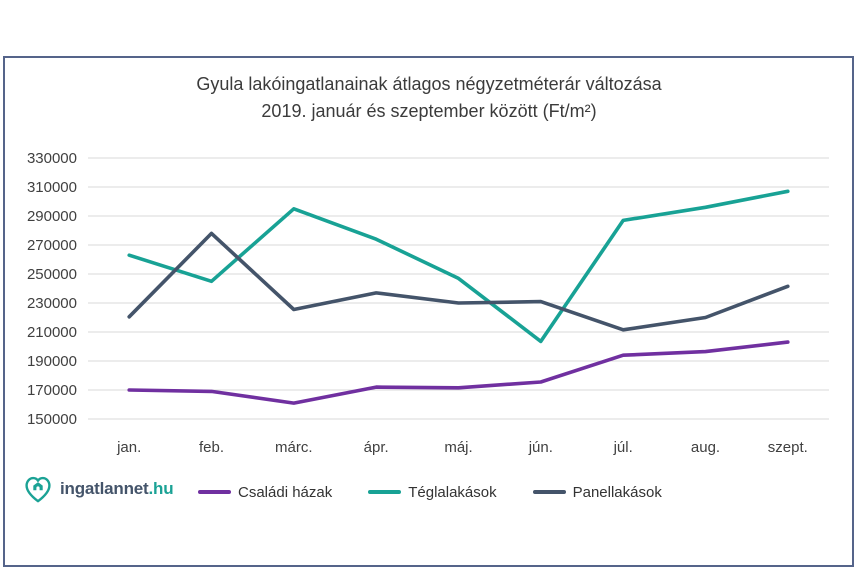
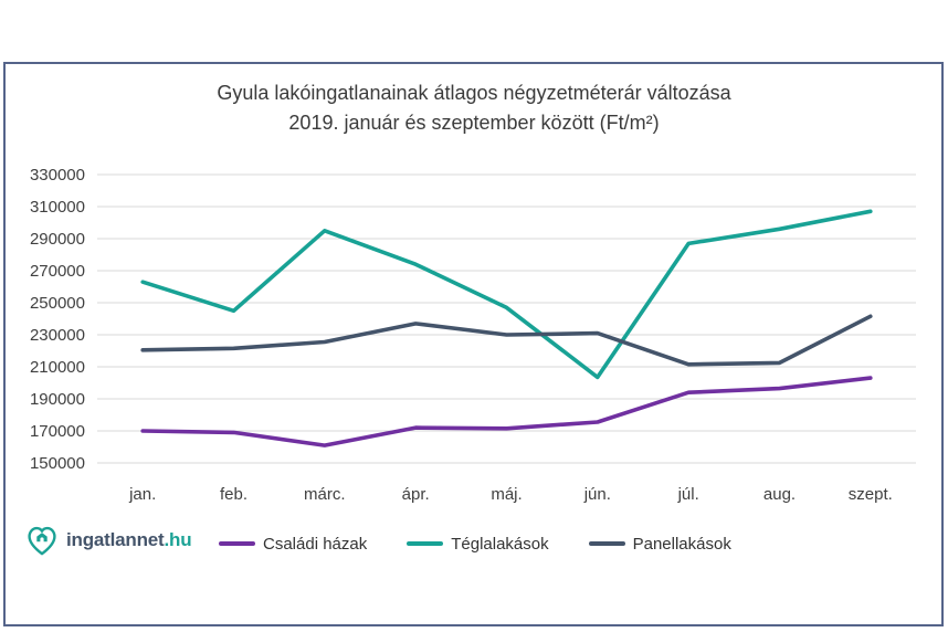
Panellakások/feb.: 278000 -> 222000
Panellakások/aug.: 220000 -> 212000
